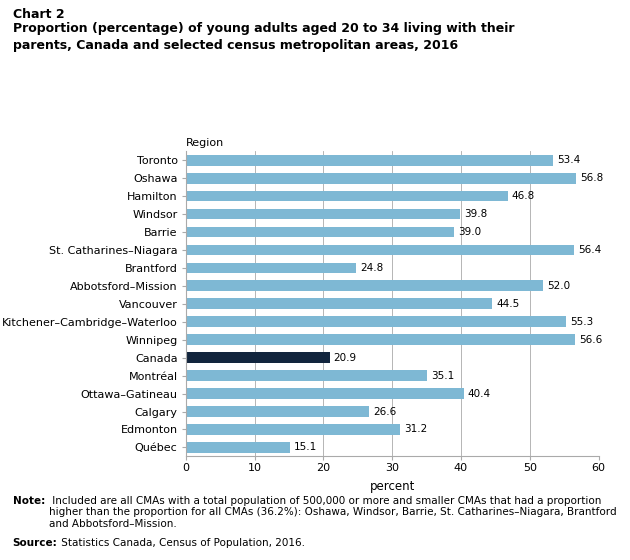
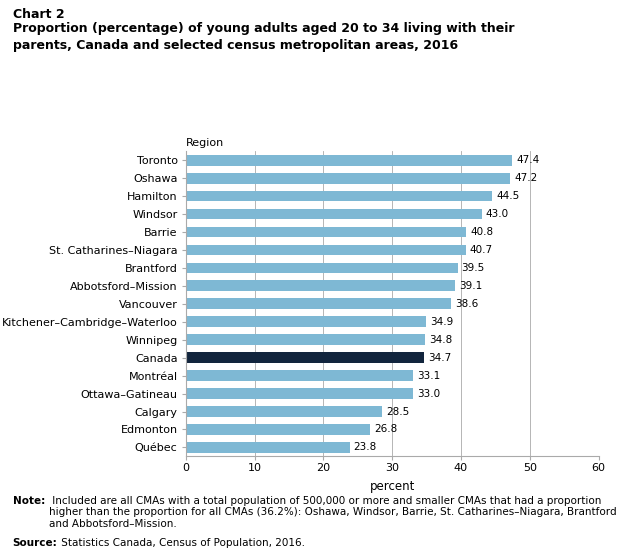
Toronto: 53.4 -> 47.4
Oshawa: 56.8 -> 47.2
Hamilton: 46.8 -> 44.5
Windsor: 39.8 -> 43.0
Barrie: 39.0 -> 40.8
St. Catharines–Niagara: 56.4 -> 40.7
Brantford: 24.8 -> 39.5
Abbotsford–Mission: 52.0 -> 39.1
Vancouver: 44.5 -> 38.6
Kitchener–Cambridge–Waterloo: 55.3 -> 34.9
Winnipeg: 56.6 -> 34.8
Canada: 20.9 -> 34.7
Montréal: 35.1 -> 33.1
Ottawa–Gatineau: 40.4 -> 33.0
Calgary: 26.6 -> 28.5
Edmonton: 31.2 -> 26.8
Québec: 15.1 -> 23.8
